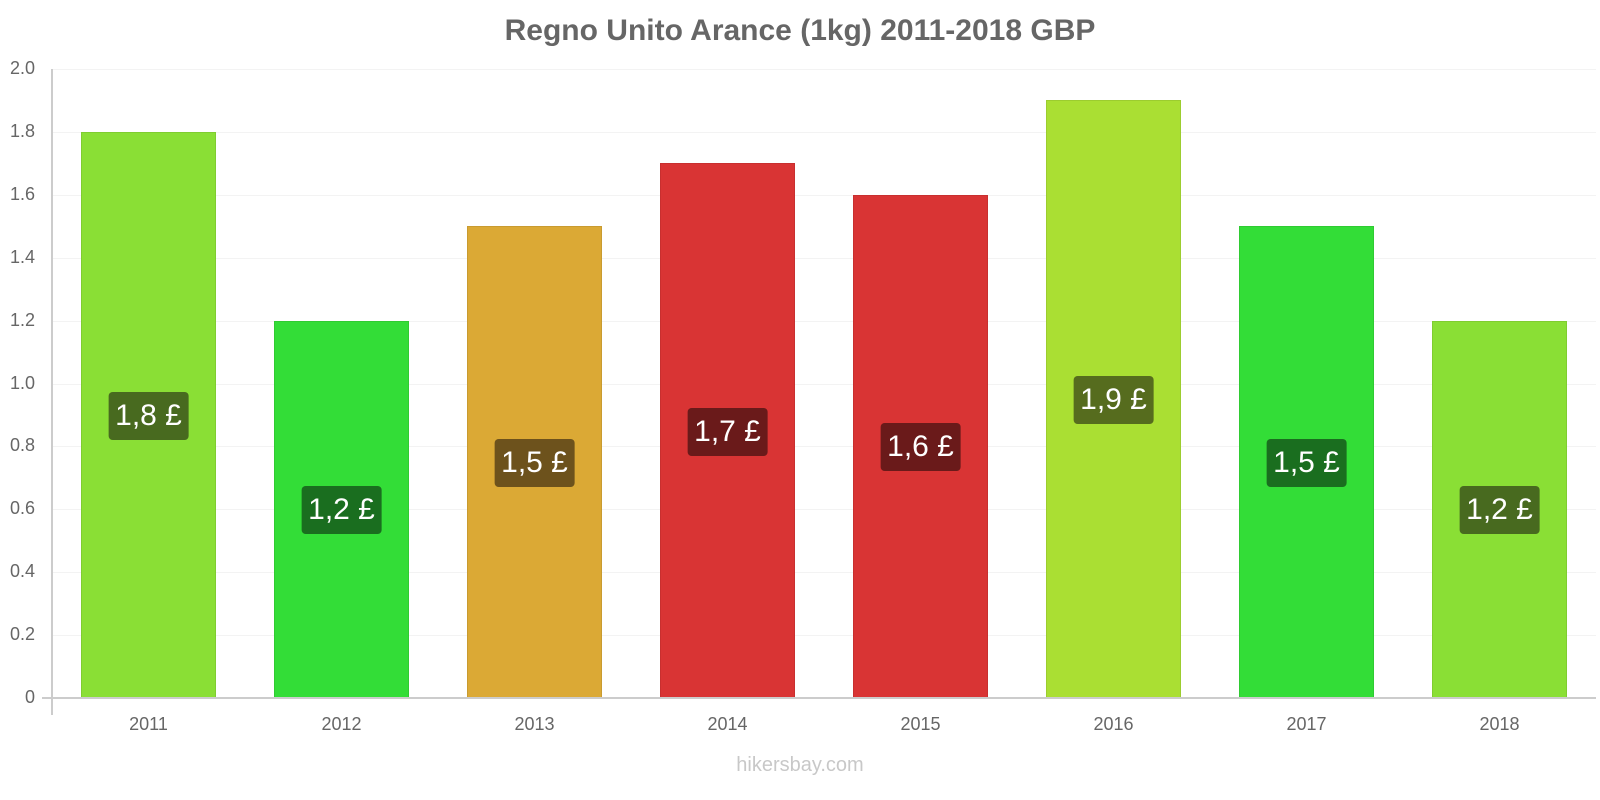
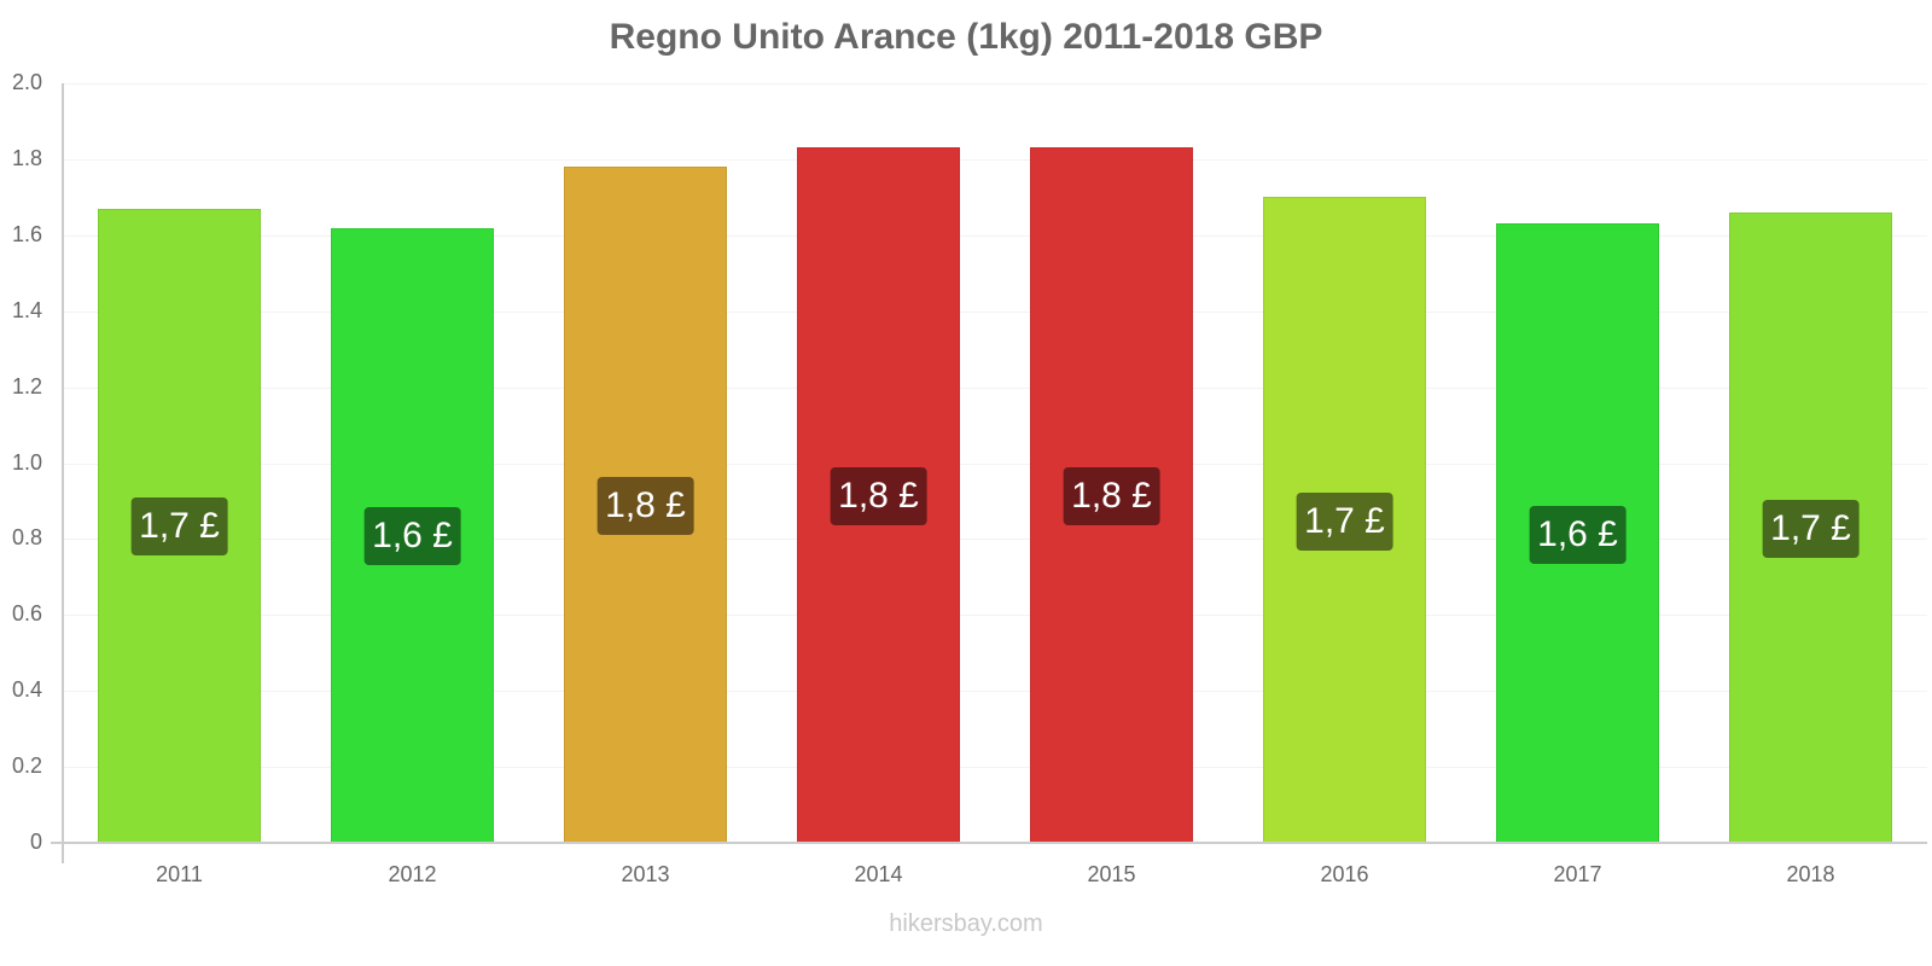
2011: 1,8 -> 1,7
2012: 1,2 -> 1,6
2013: 1,5 -> 1,8
2014: 1,7 -> 1,8
2015: 1,6 -> 1,8
2016: 1,9 -> 1,7
2017: 1,5 -> 1,6
2018: 1,2 -> 1,7
